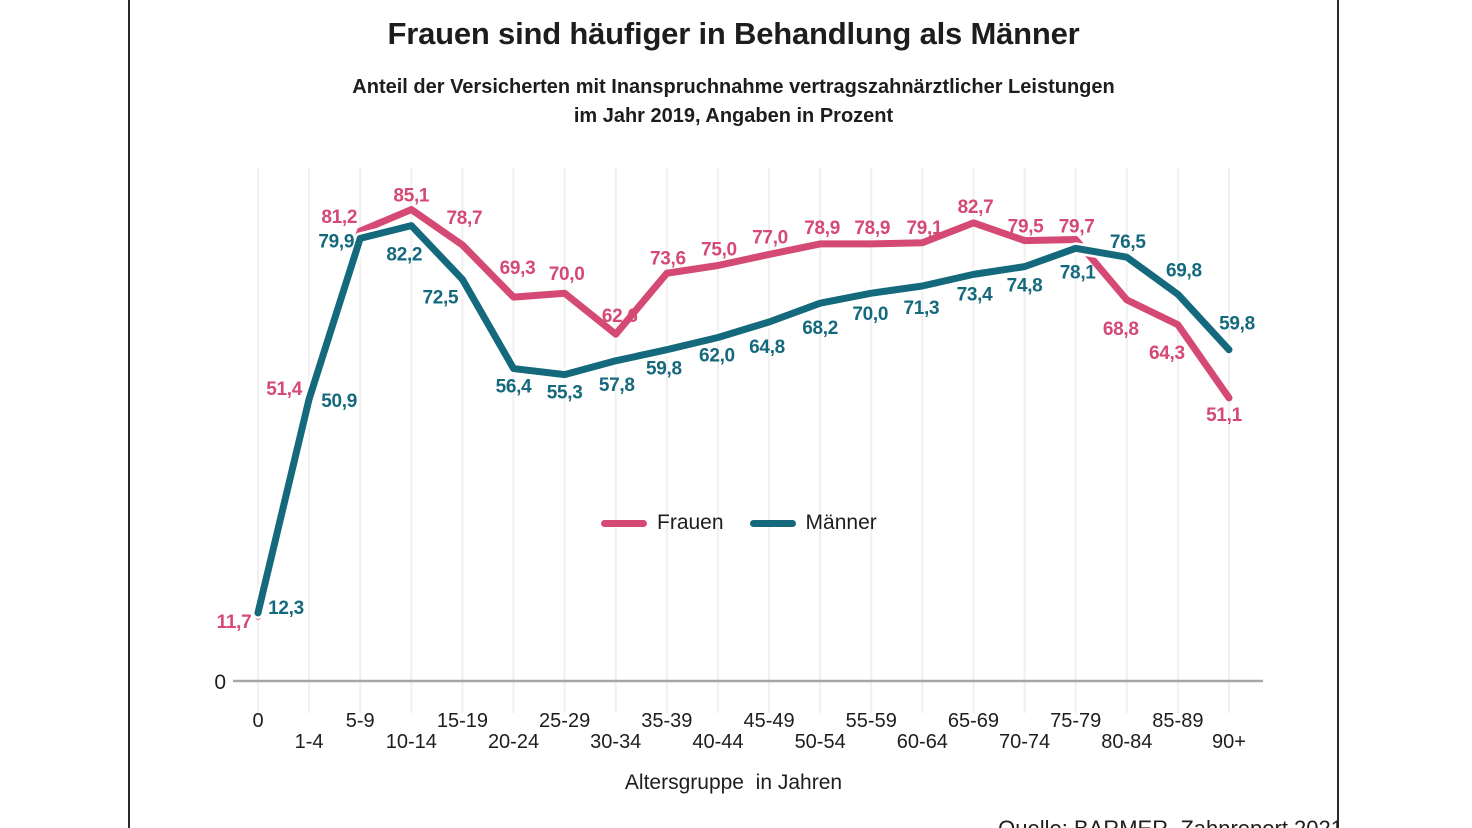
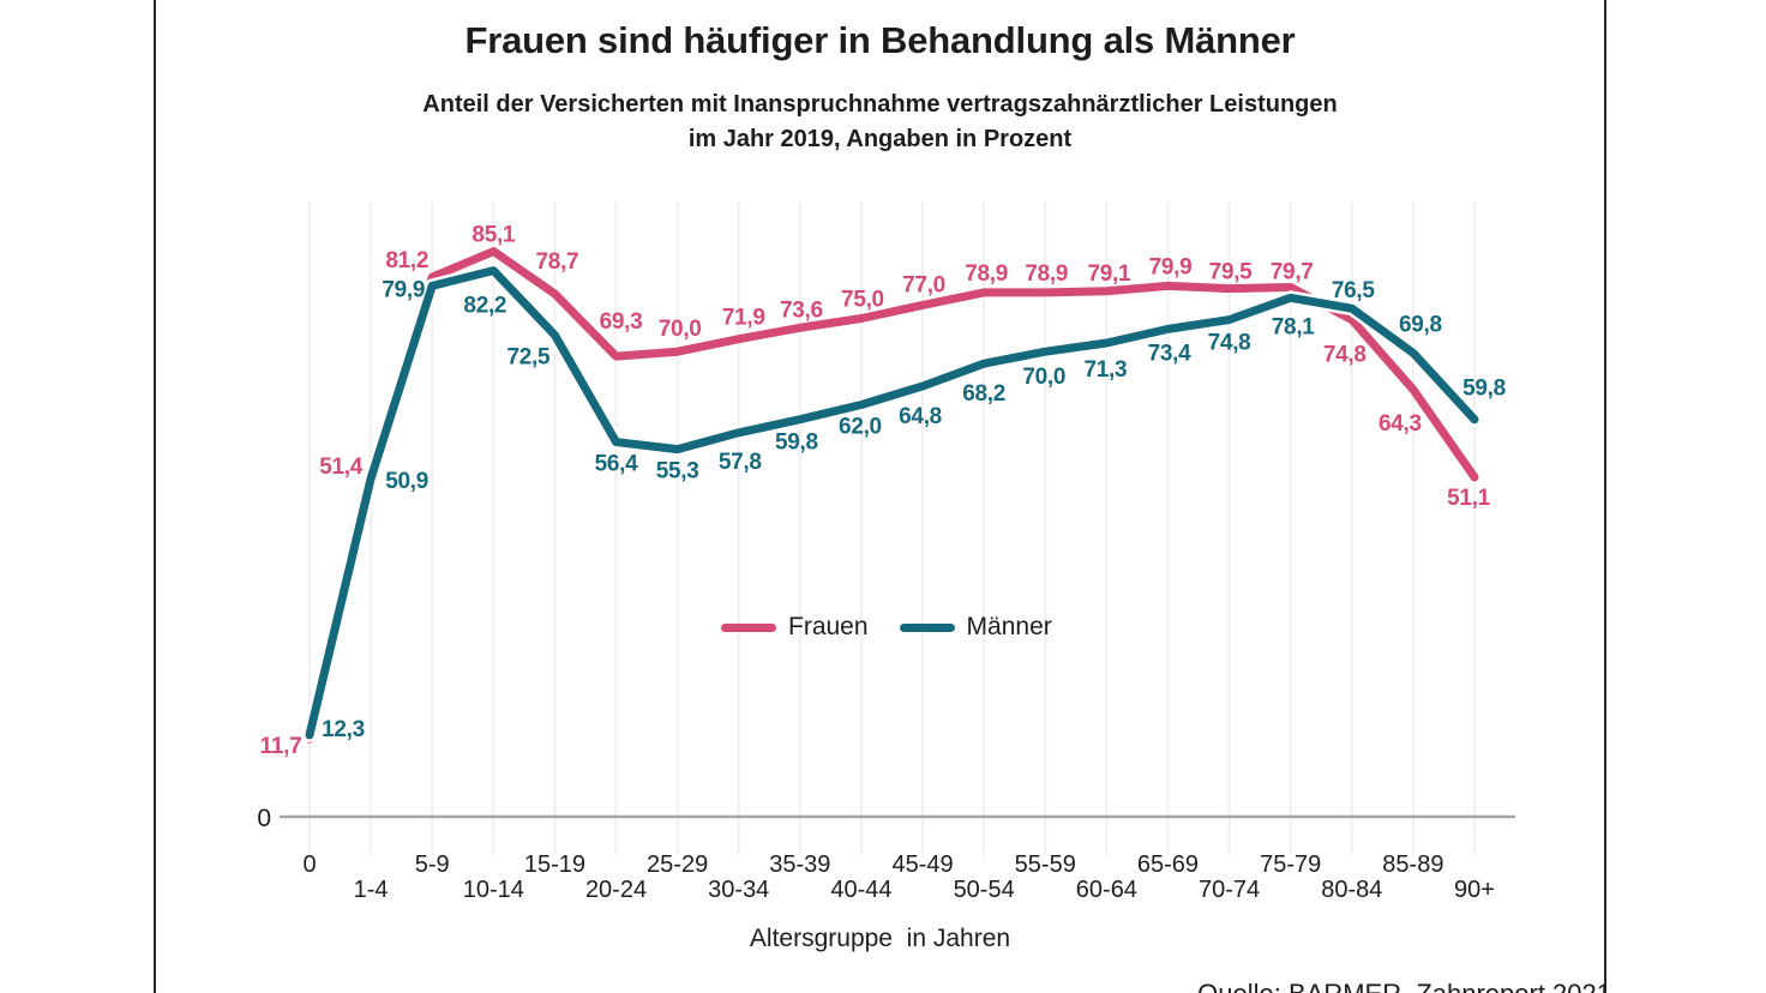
Frauen/30-34: 62,6 -> 71,9
Frauen/65-69: 82,7 -> 79,9
Frauen/80-84: 68,8 -> 74,8
